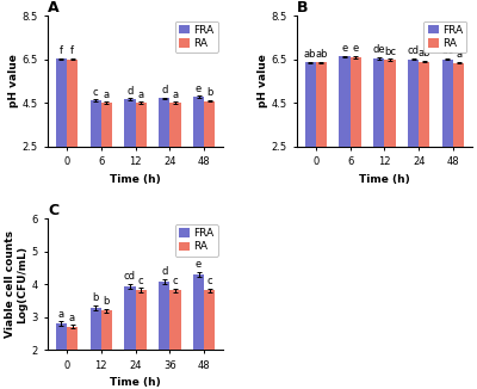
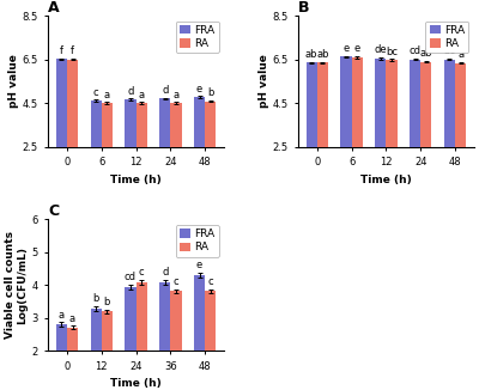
C/RA/24: 3.82 -> 4.10
